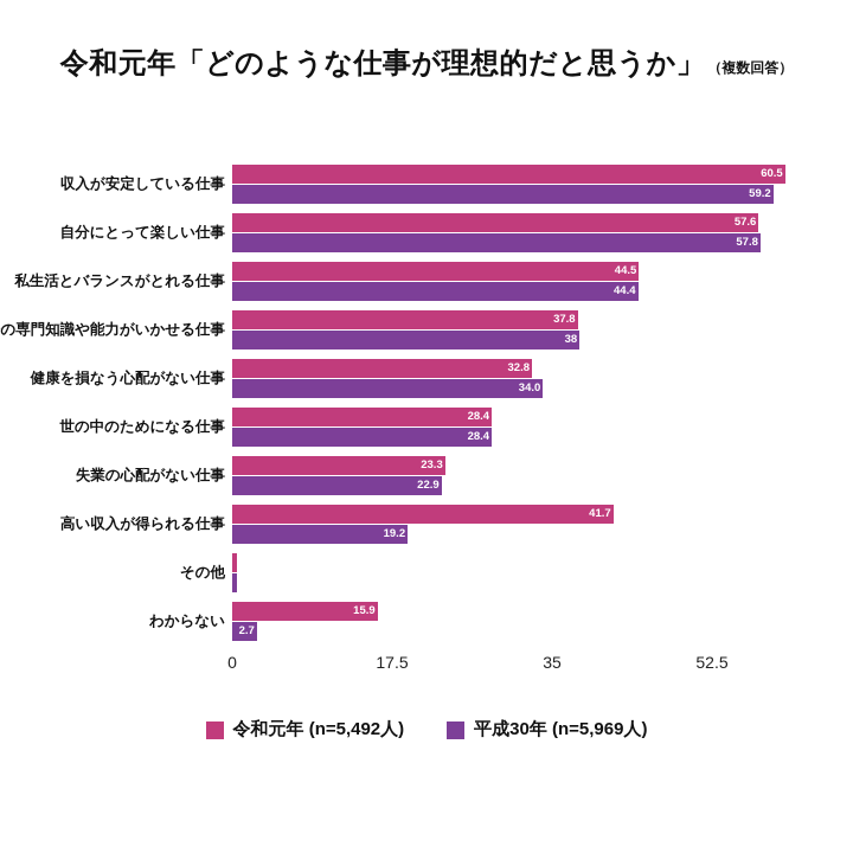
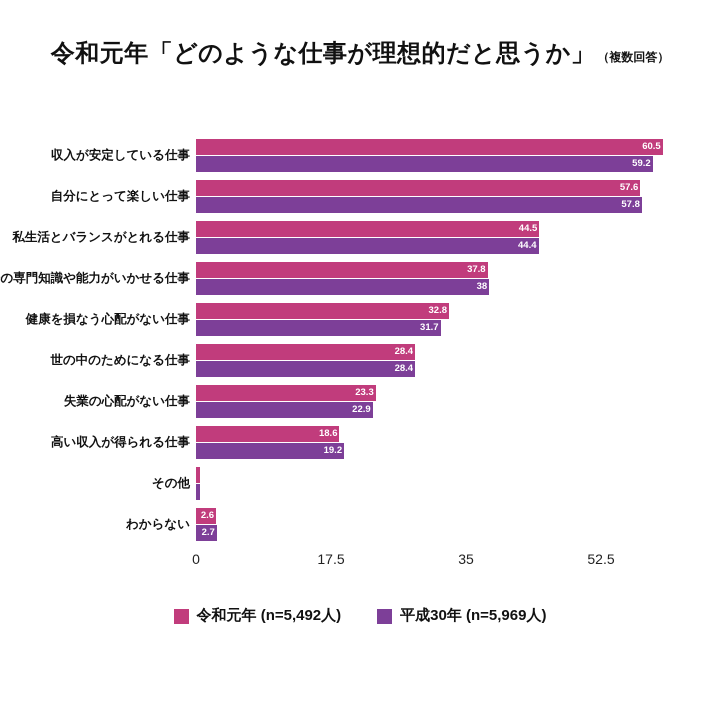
平成30年 (n=5,969人)/健康を損なう心配がない仕事: 34.0 -> 31.7
令和元年 (n=5,492人)/高い収入が得られる仕事: 41.7 -> 18.6
令和元年 (n=5,492人)/わからない: 15.9 -> 2.6
